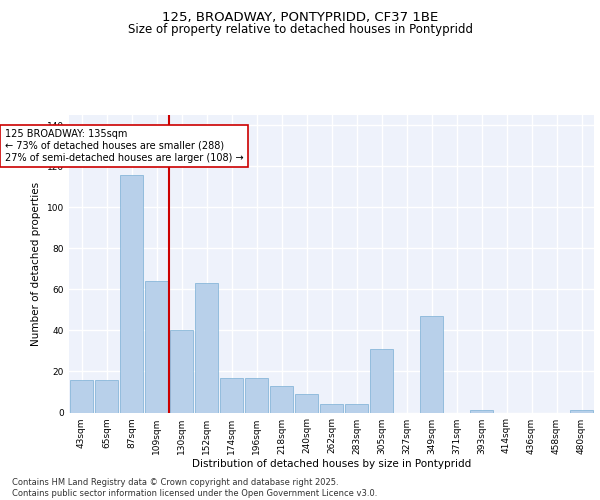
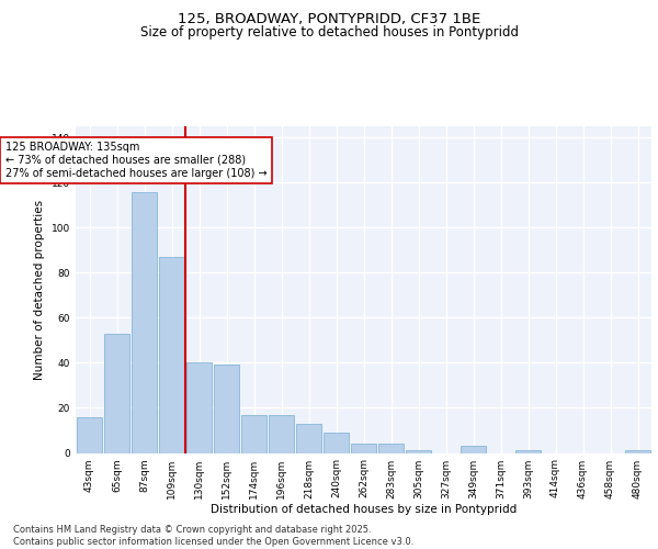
65sqm: 16 -> 53
109sqm: 64 -> 87
152sqm: 63 -> 39
305sqm: 31 -> 1
349sqm: 47 -> 3
